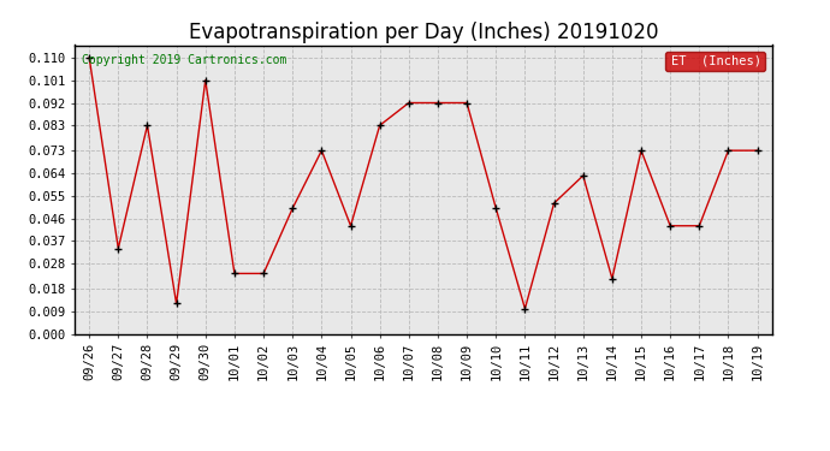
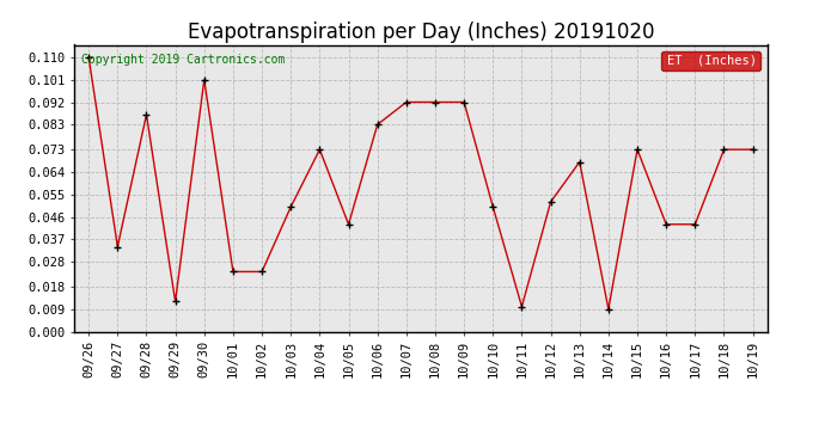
09/28: 0.083 -> 0.087
10/13: 0.063 -> 0.068
10/14: 0.022 -> 0.009
